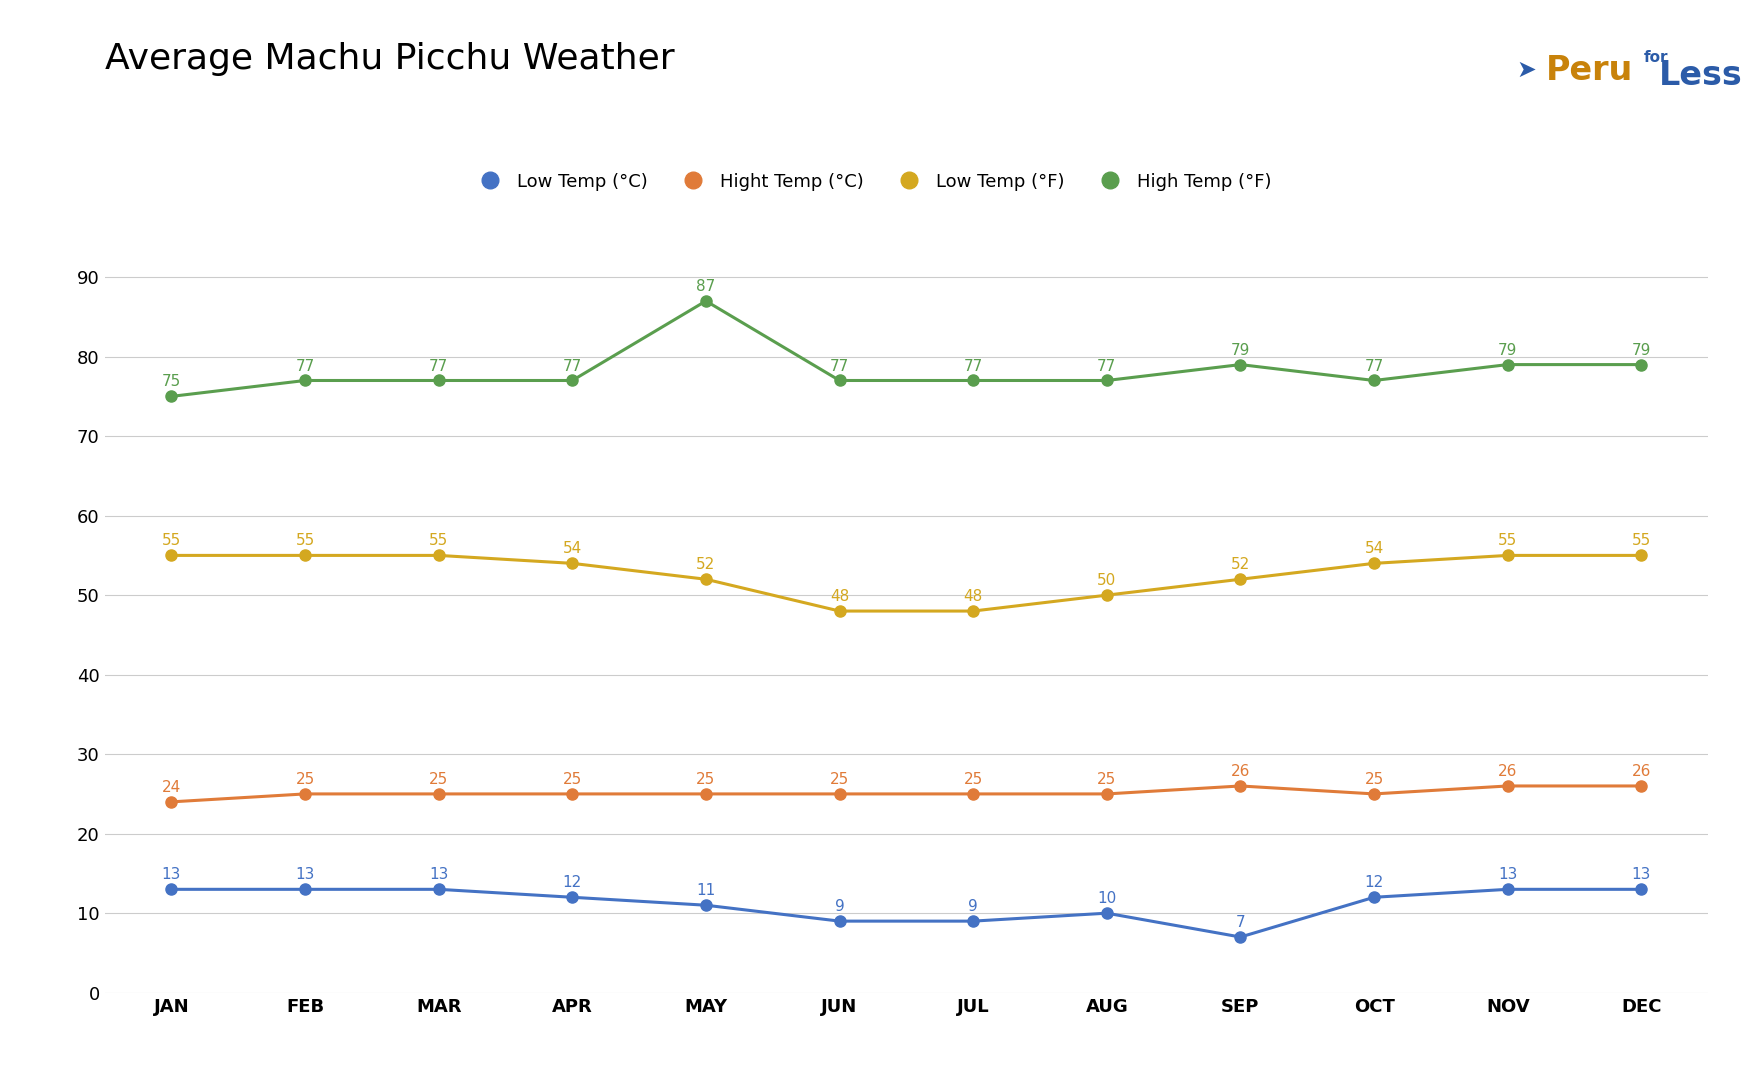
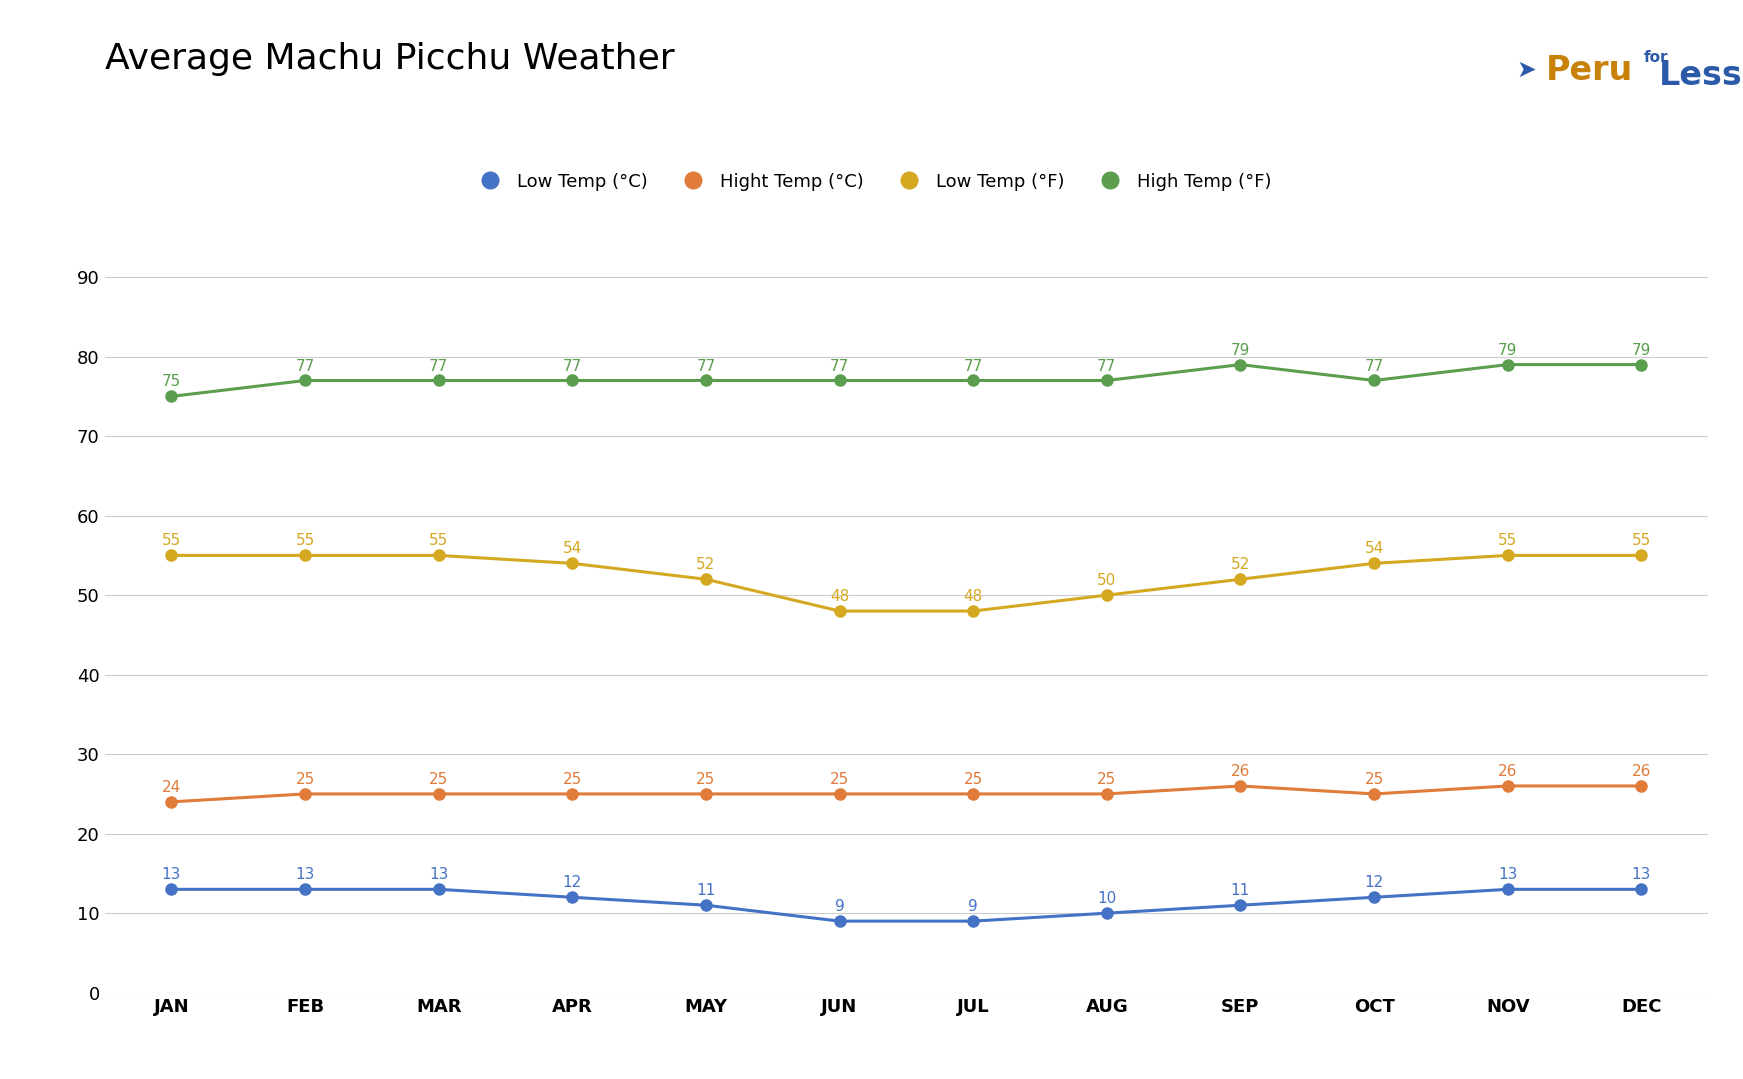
High Temp (°F)/MAY: 87 -> 77
Low Temp (°C)/SEP: 7 -> 11
